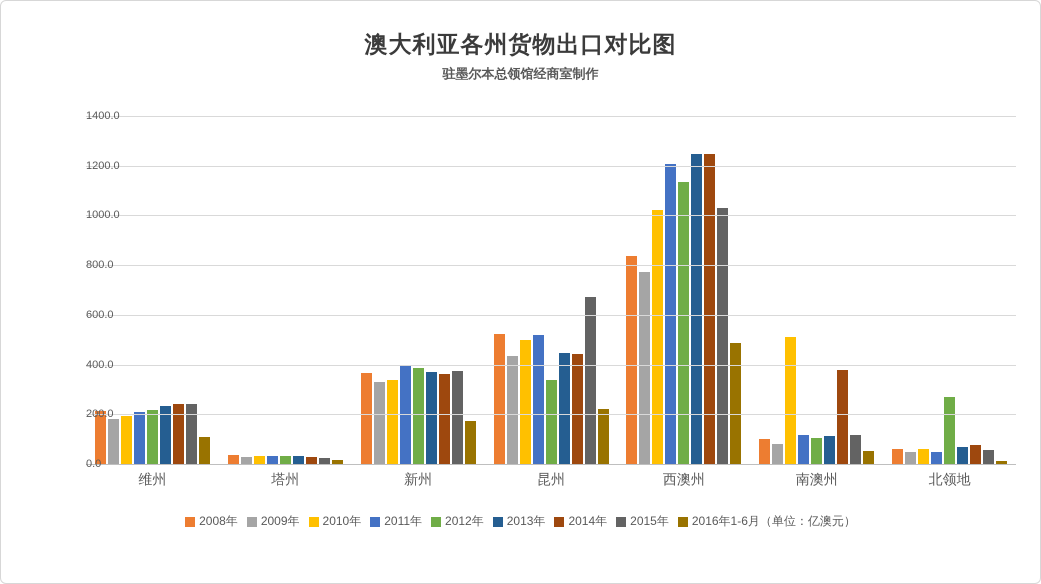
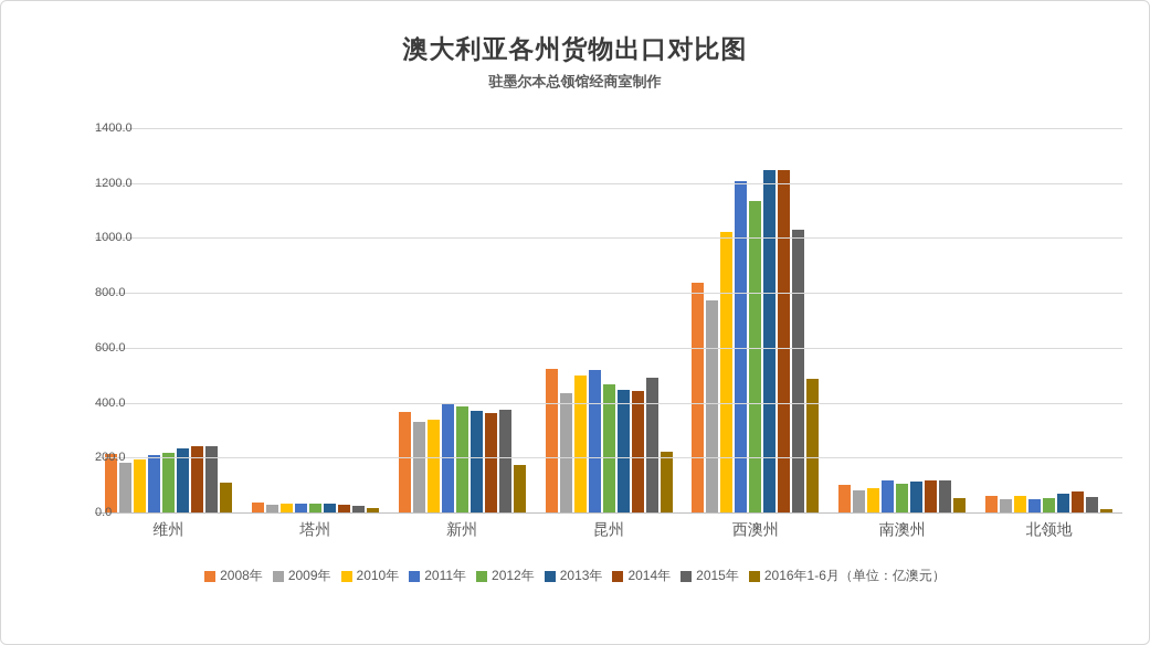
2012年/昆州: 340 -> 460
2015年/昆州: 670 -> 490
2010年/南澳州: 510 -> 90
2014年/南澳州: 380 -> 120
2012年/北领地: 270 -> 50
